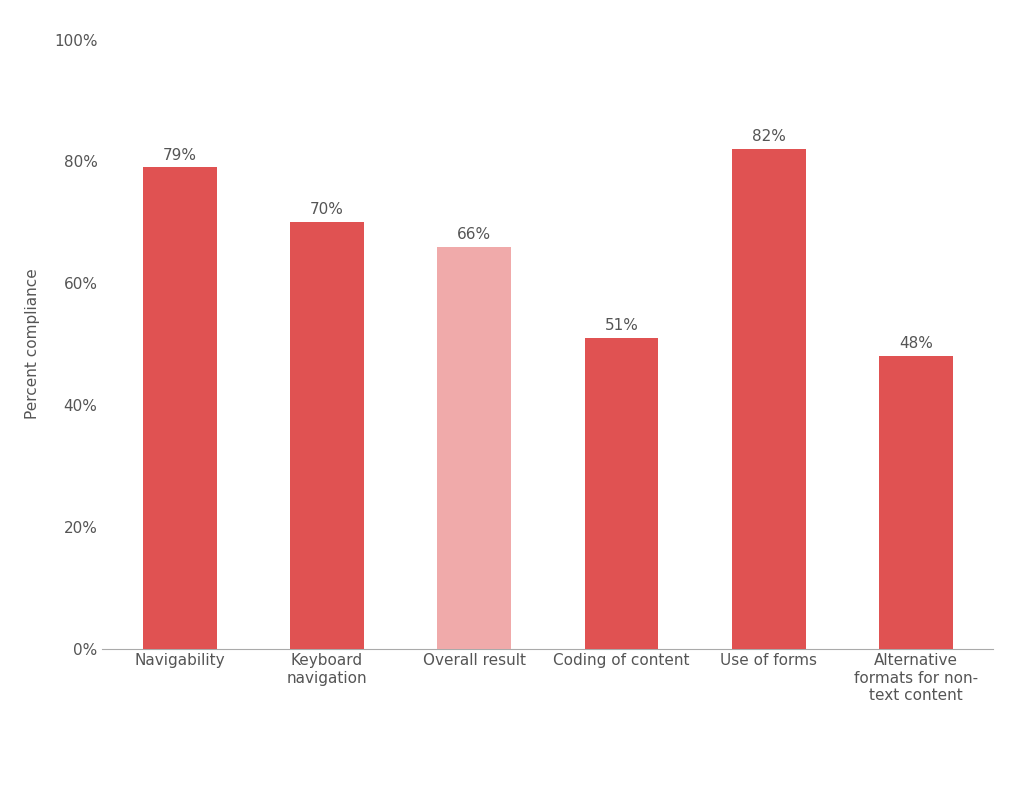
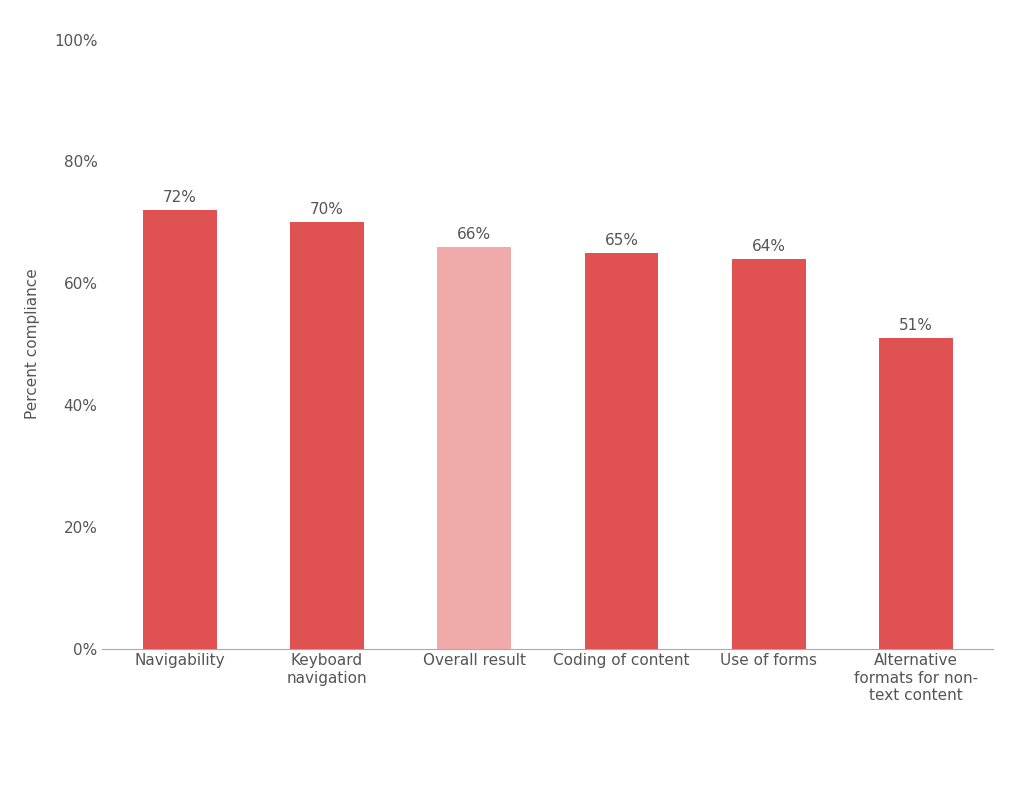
Navigability: 79% -> 72%
Coding of content: 51% -> 65%
Use of forms: 82% -> 64%
Alternative formats for non- text content: 48% -> 51%
